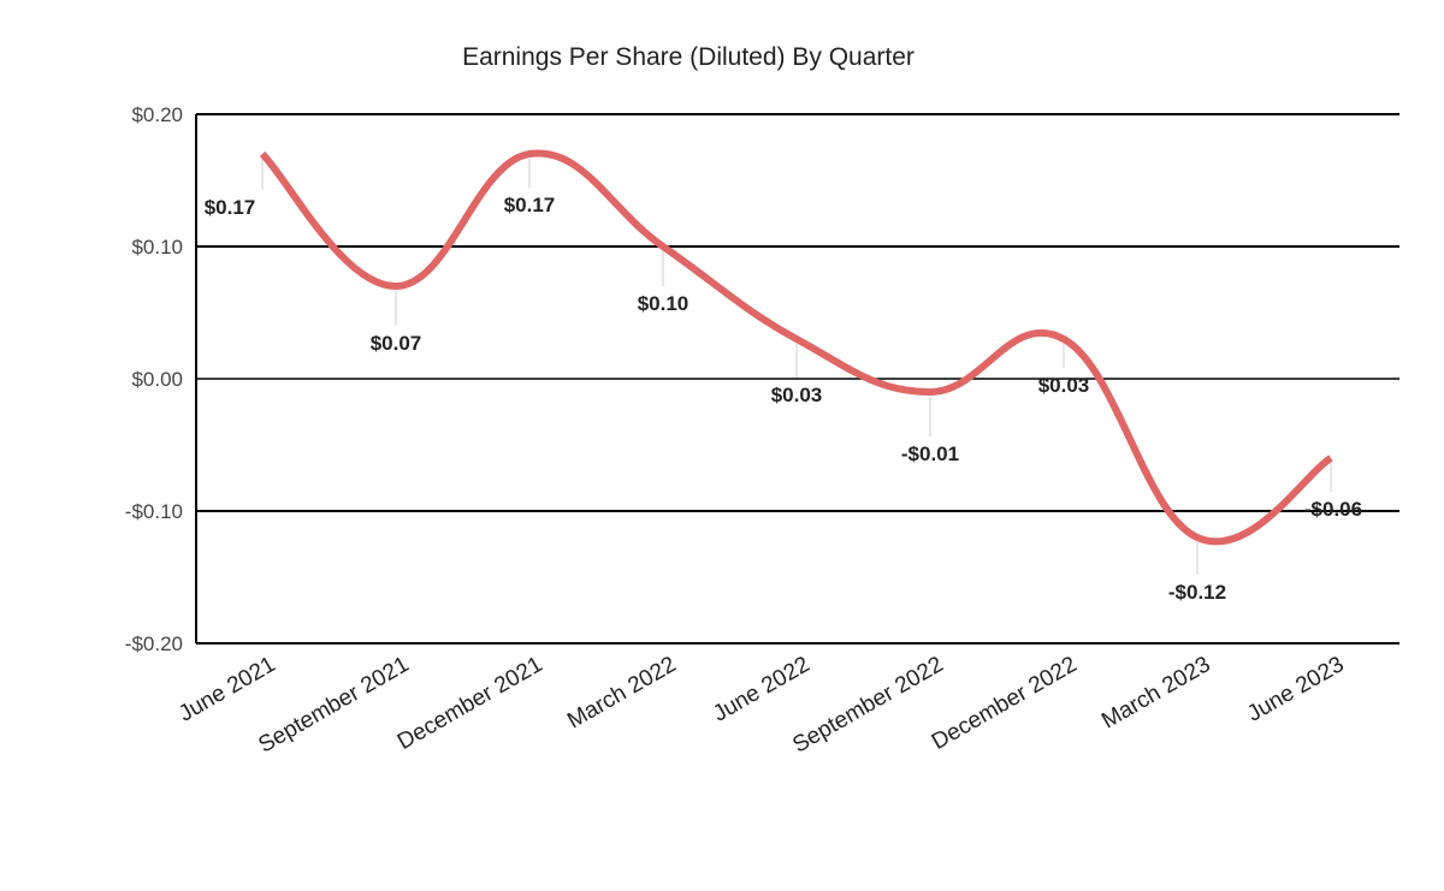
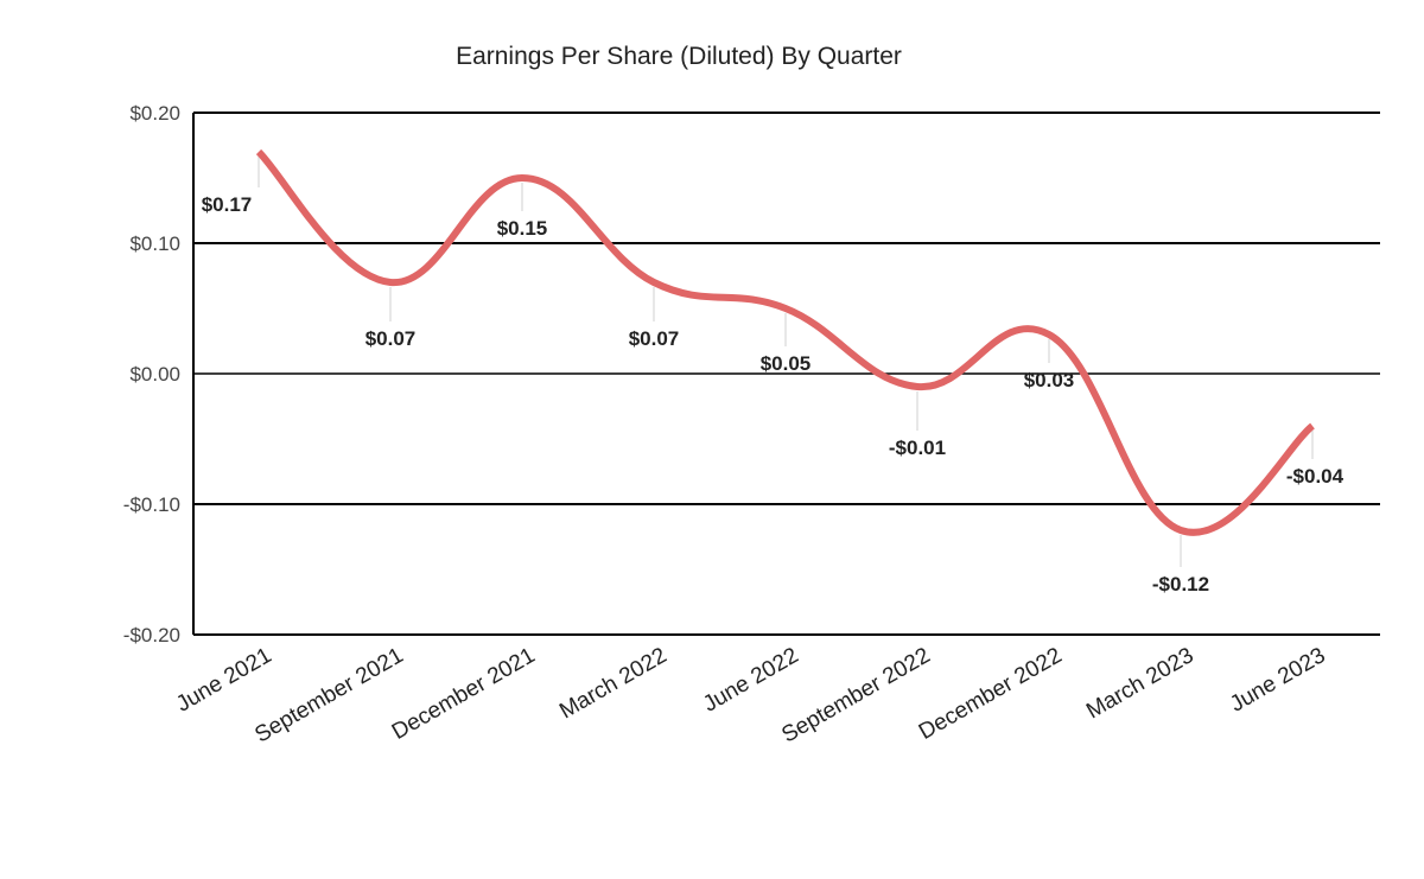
December 2021: $0.17 -> $0.15
March 2022: $0.10 -> $0.07
June 2022: $0.03 -> $0.05
June 2023: -$0.06 -> -$0.04
